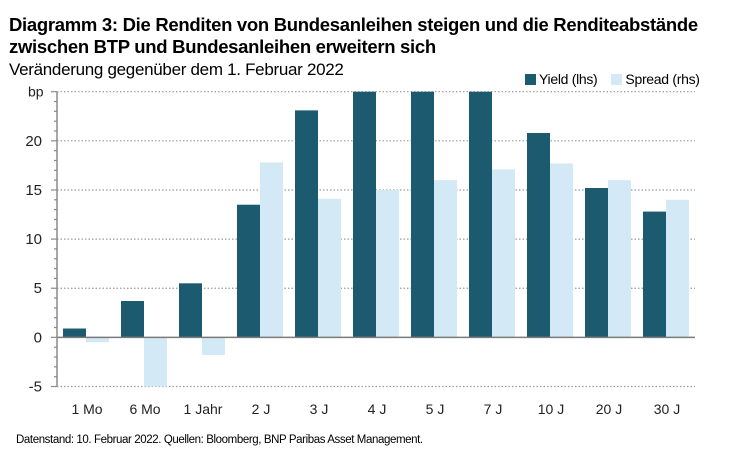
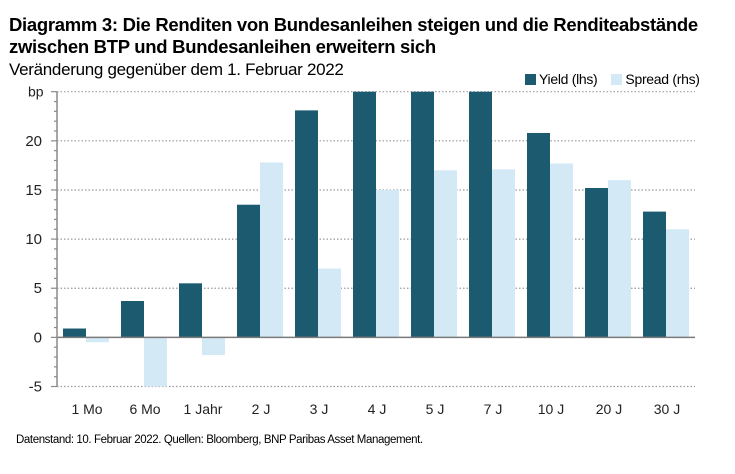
Spread (rhs)/3 J: 14 -> 7
Spread (rhs)/5 J: 16 -> 17
Spread (rhs)/30 J: 14 -> 11
